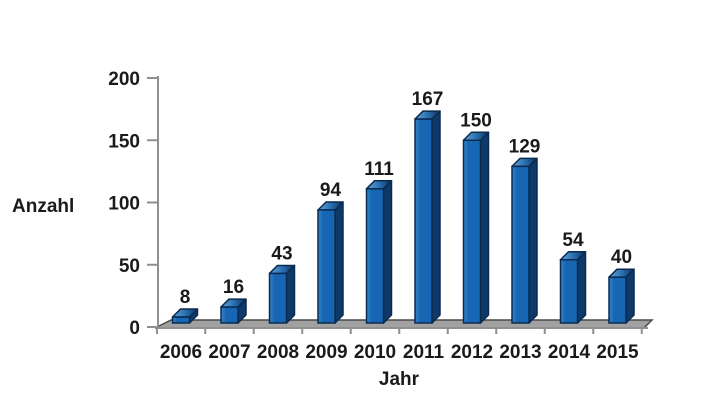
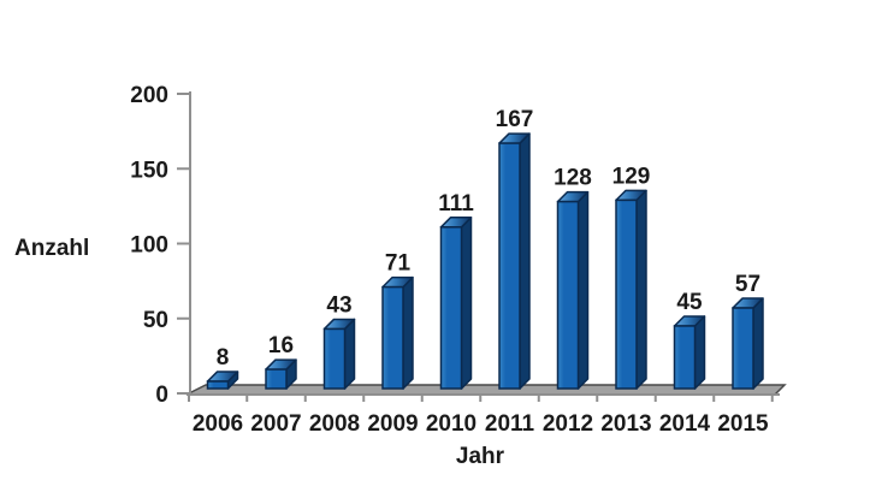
2009: 94 -> 71
2012: 150 -> 128
2014: 54 -> 45
2015: 40 -> 57
